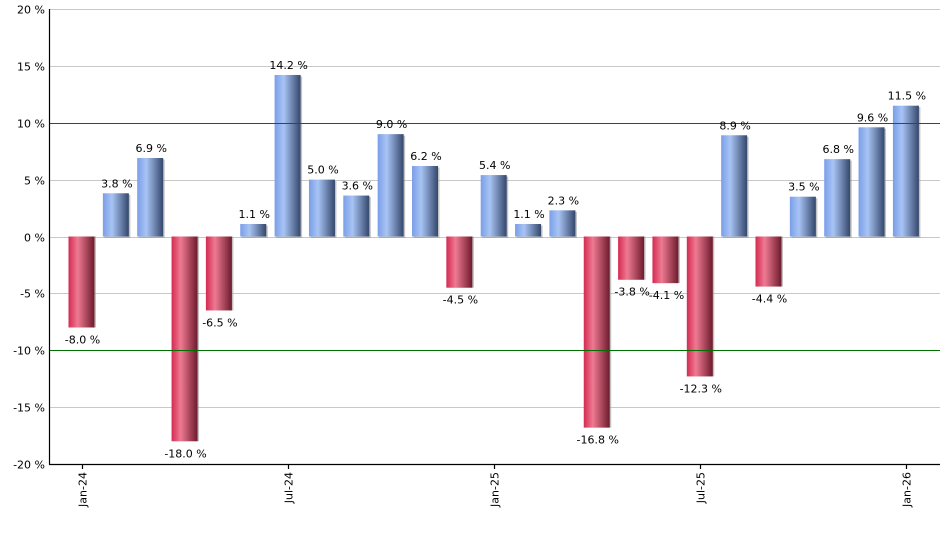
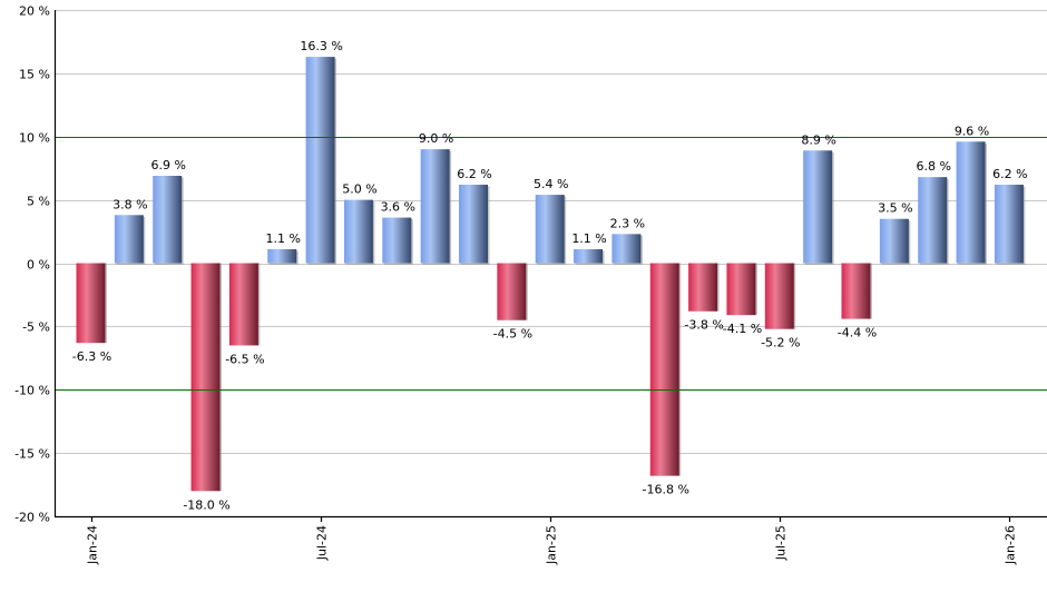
Jan-24: -8.0 -> -6.3
Jul-24: 14.2 -> 16.3
Jul-25: -12.3 -> -5.2
Jan-26: 11.5 -> 6.2
